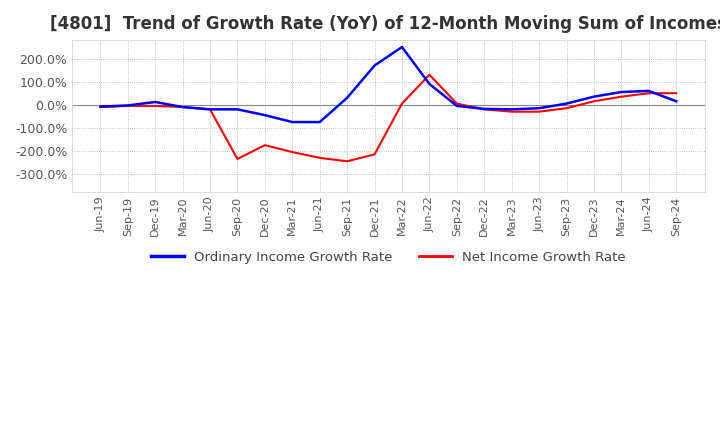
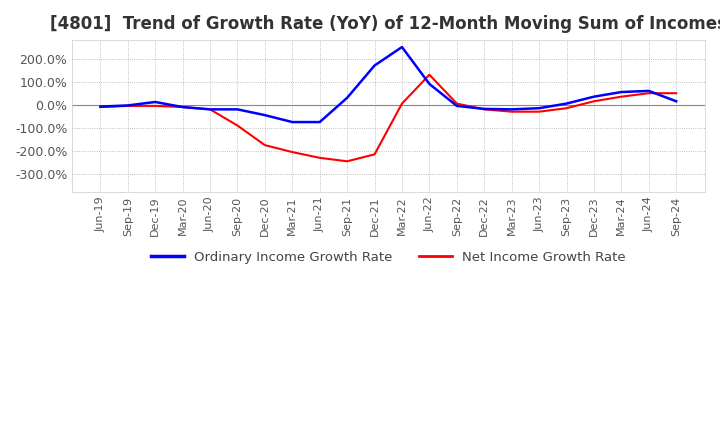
Net Income Growth Rate/Sep-20: -235% -> -90%
